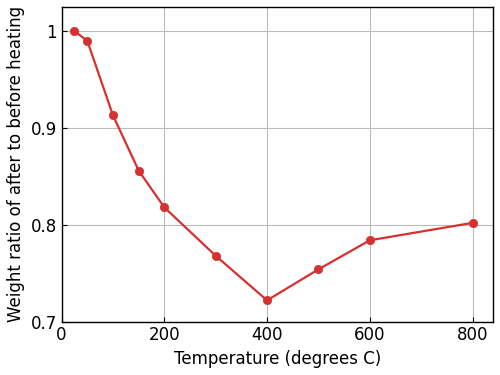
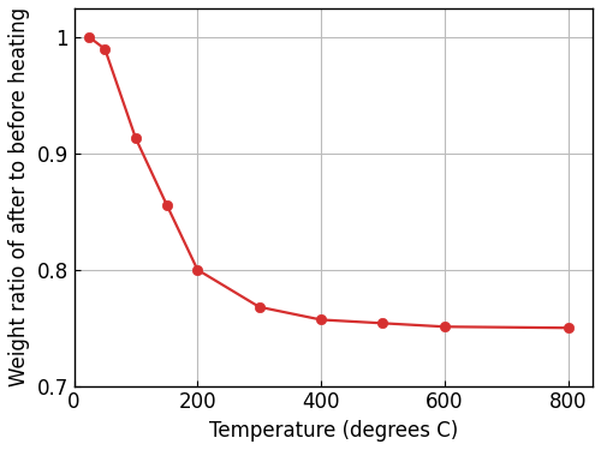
200: 0.818 -> 0.800
400: 0.722 -> 0.757
600: 0.784 -> 0.751
800: 0.802 -> 0.750
